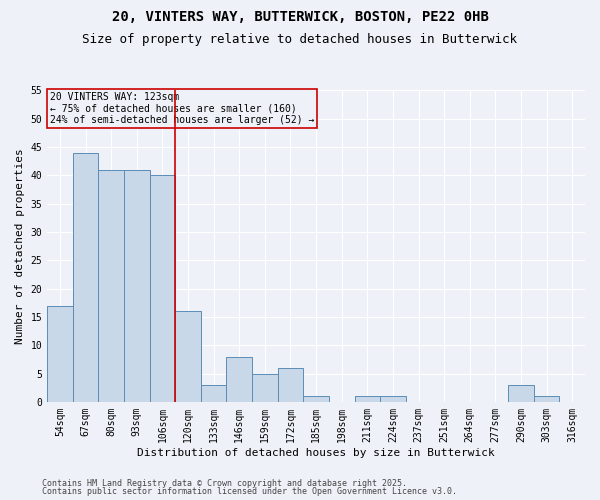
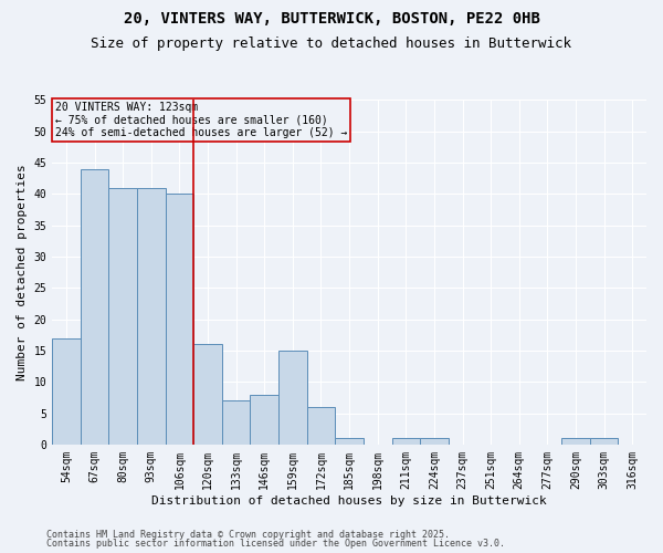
133sqm: 3 -> 7
159sqm: 5 -> 15
290sqm: 3 -> 1
